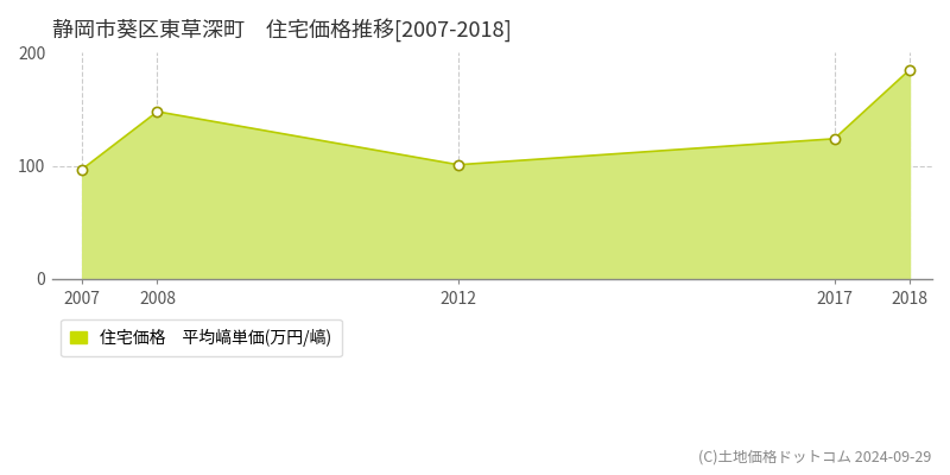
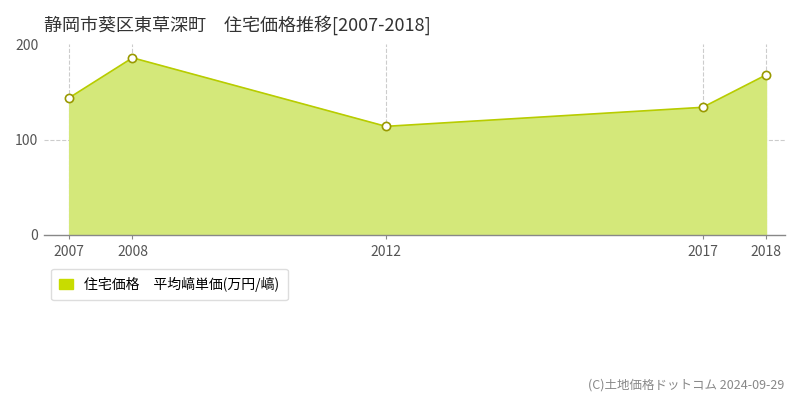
2007: 97 -> 144
2008: 148 -> 186
2012: 101 -> 114
2017: 124 -> 134
2018: 185 -> 168
